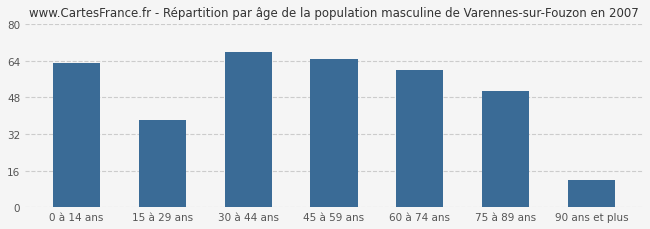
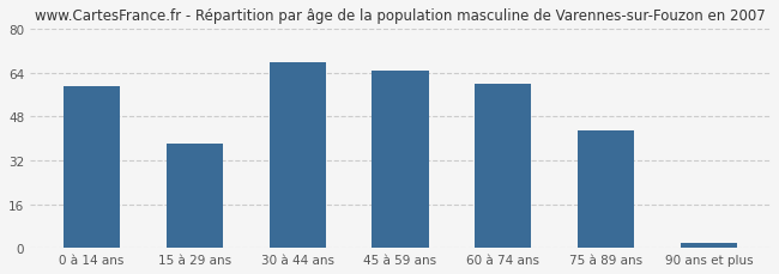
0 à 14 ans: 63 -> 59
75 à 89 ans: 51 -> 43
90 ans et plus: 12 -> 2
